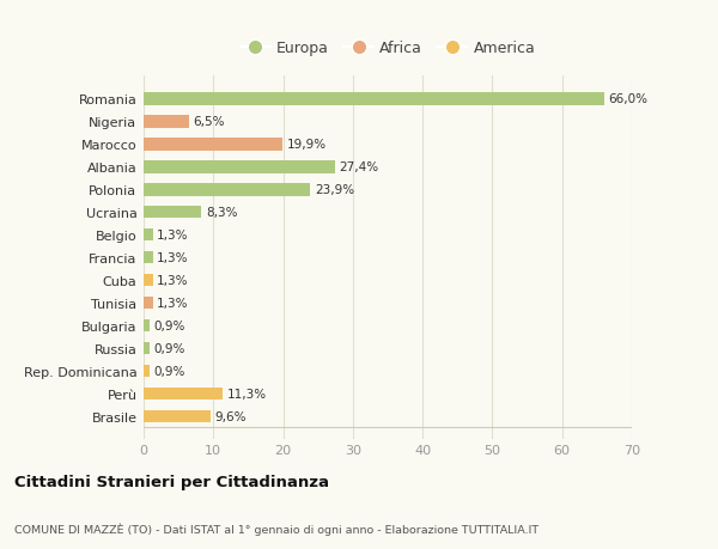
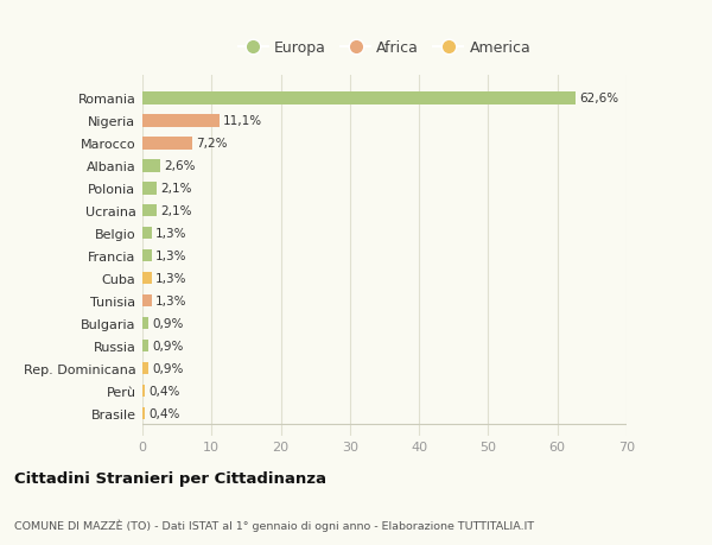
Romania: 66,0% -> 62,6%
Nigeria: 6,5% -> 11,1%
Marocco: 19,9% -> 7,2%
Albania: 27,4% -> 2,6%
Polonia: 23,9% -> 2,1%
Ucraina: 8,3% -> 2,1%
Perù: 11,3% -> 0,4%
Brasile: 9,6% -> 0,4%
